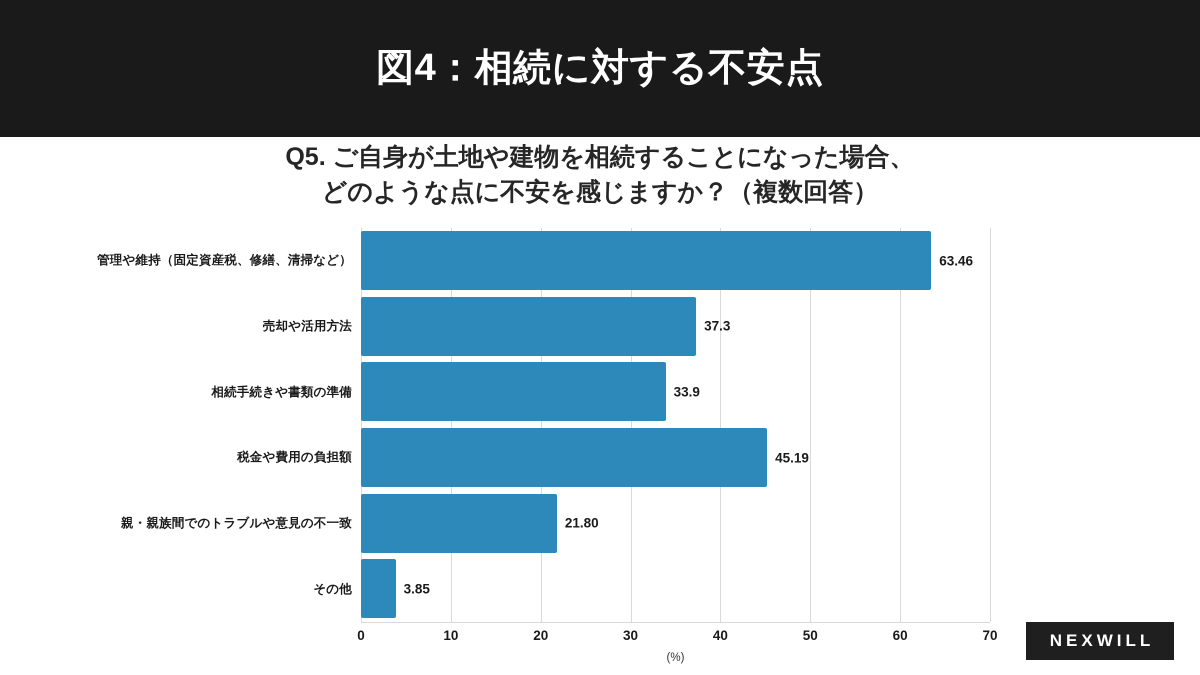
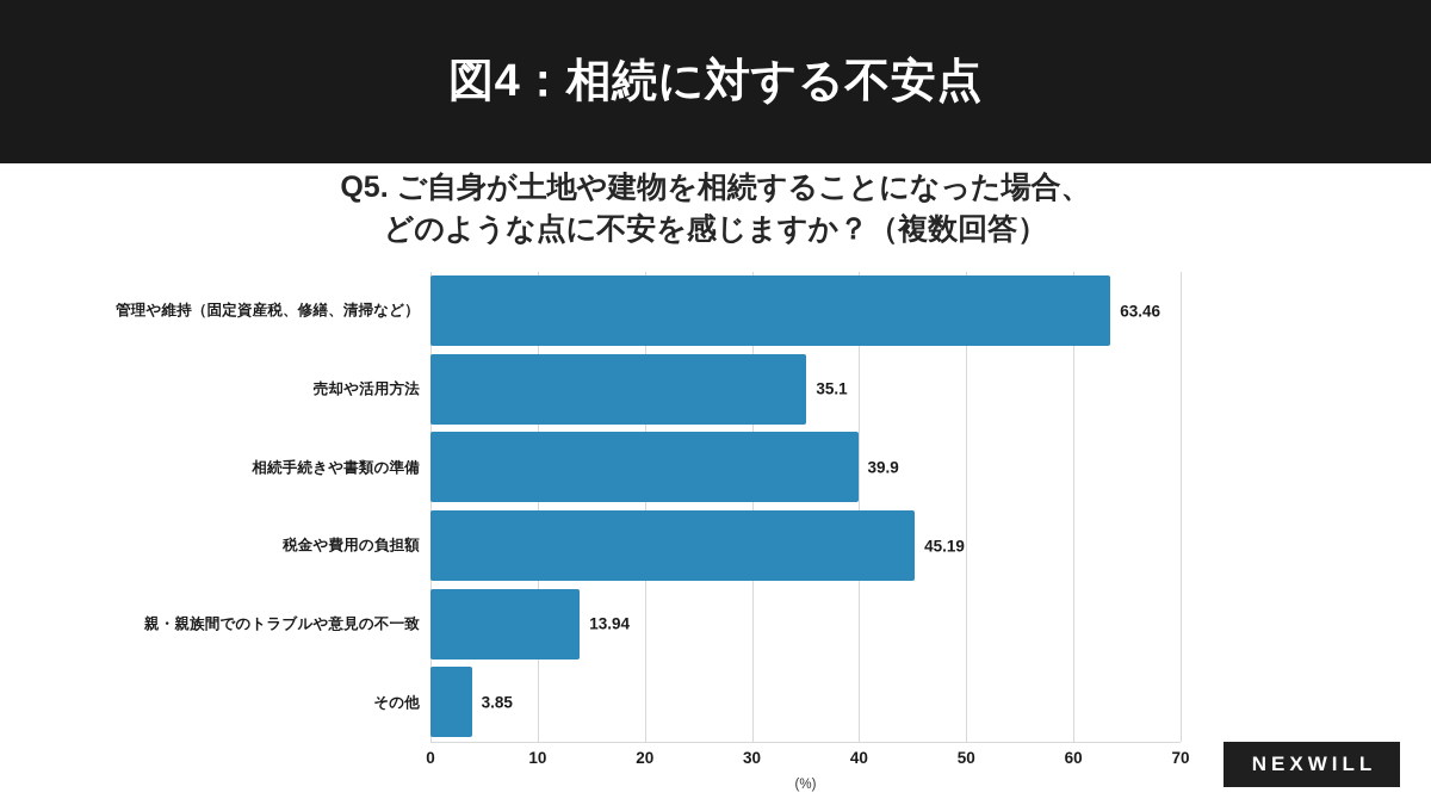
売却や活用方法: 37.3 -> 35.1
相続手続きや書類の準備: 33.9 -> 39.9
親・親族間でのトラブルや意見の不一致: 21.80 -> 13.94
